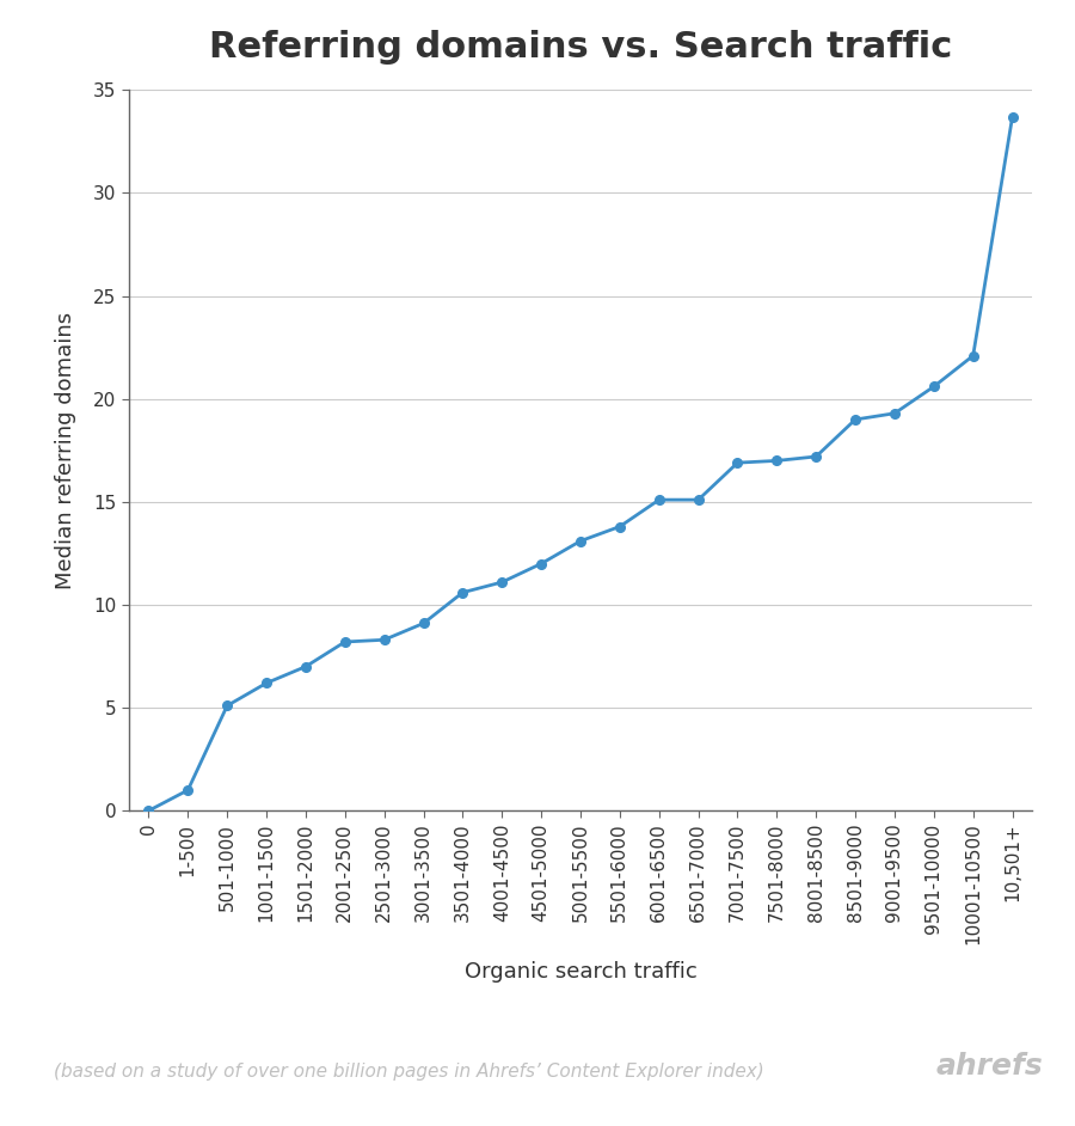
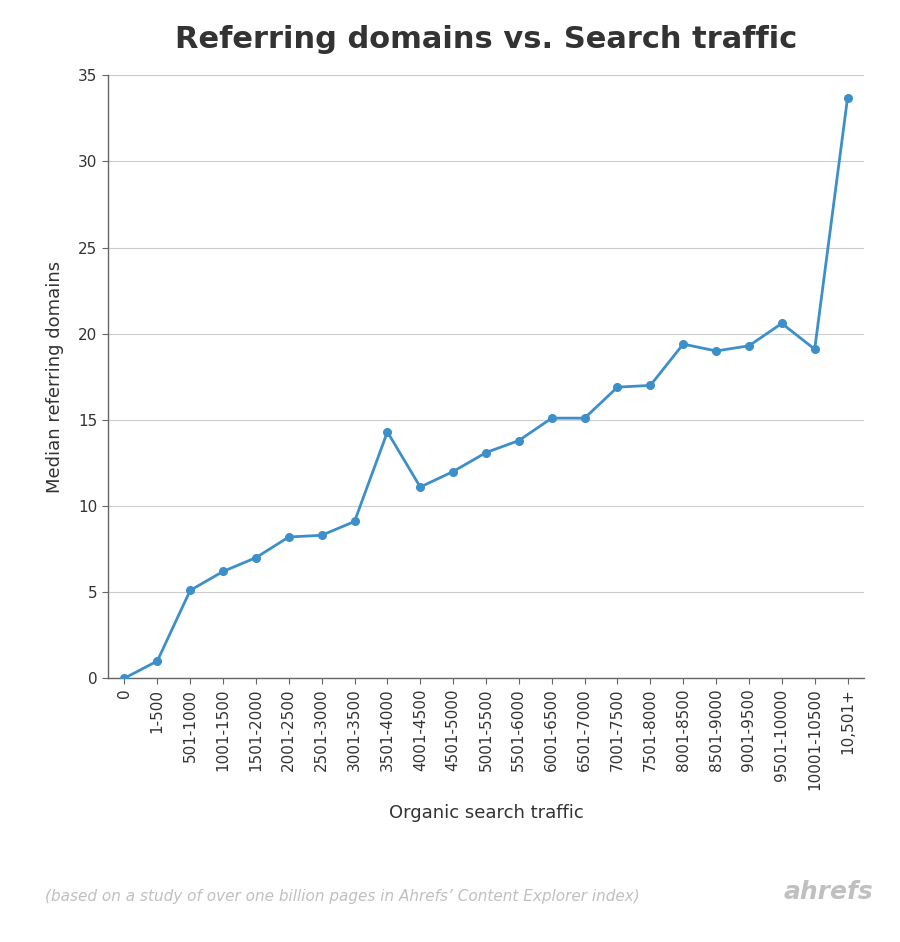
3501-4000: 10.6 -> 14.3
8001-8500: 17.2 -> 19.4
10001-10500: 22.1 -> 19.1
